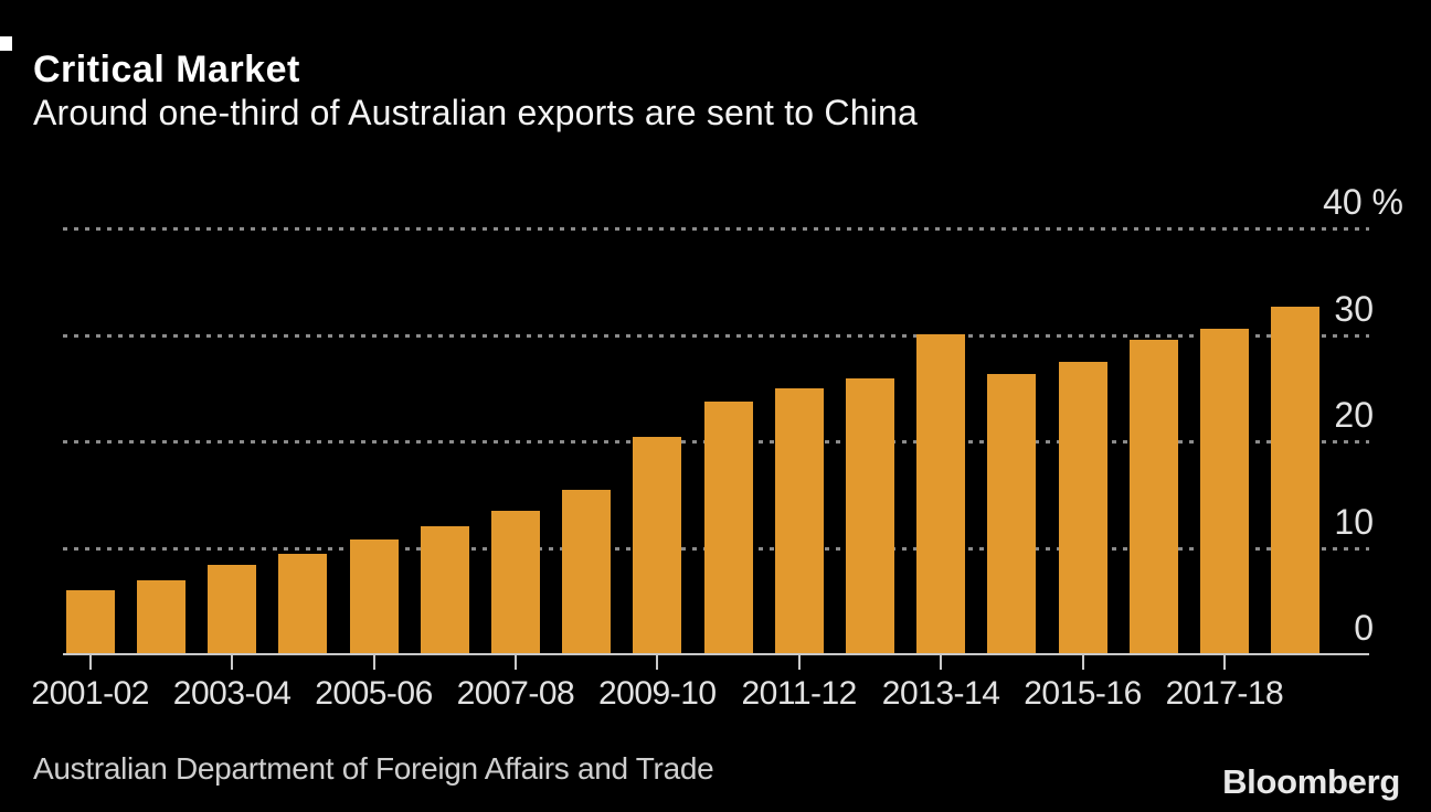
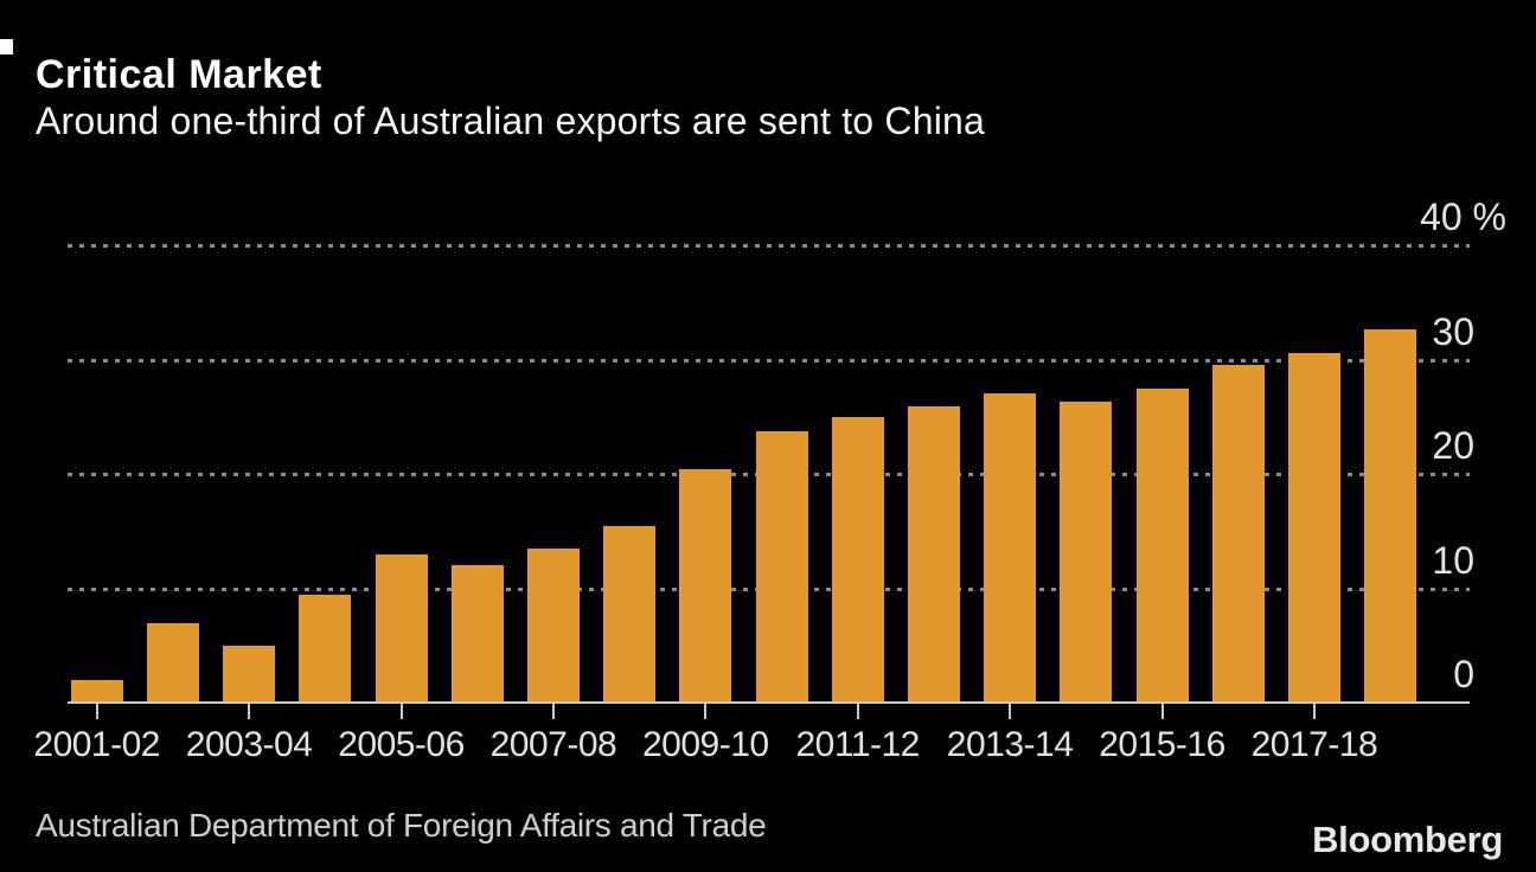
2001-02: 6 -> 2
2003-04: 8 -> 5
2005-06: 11 -> 13
2013-14: 30 -> 27
